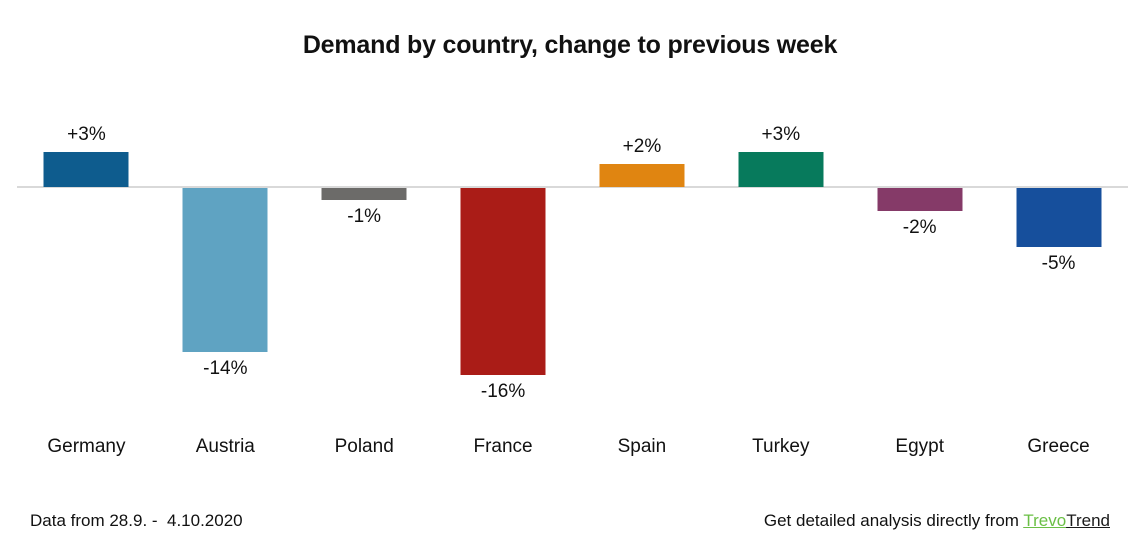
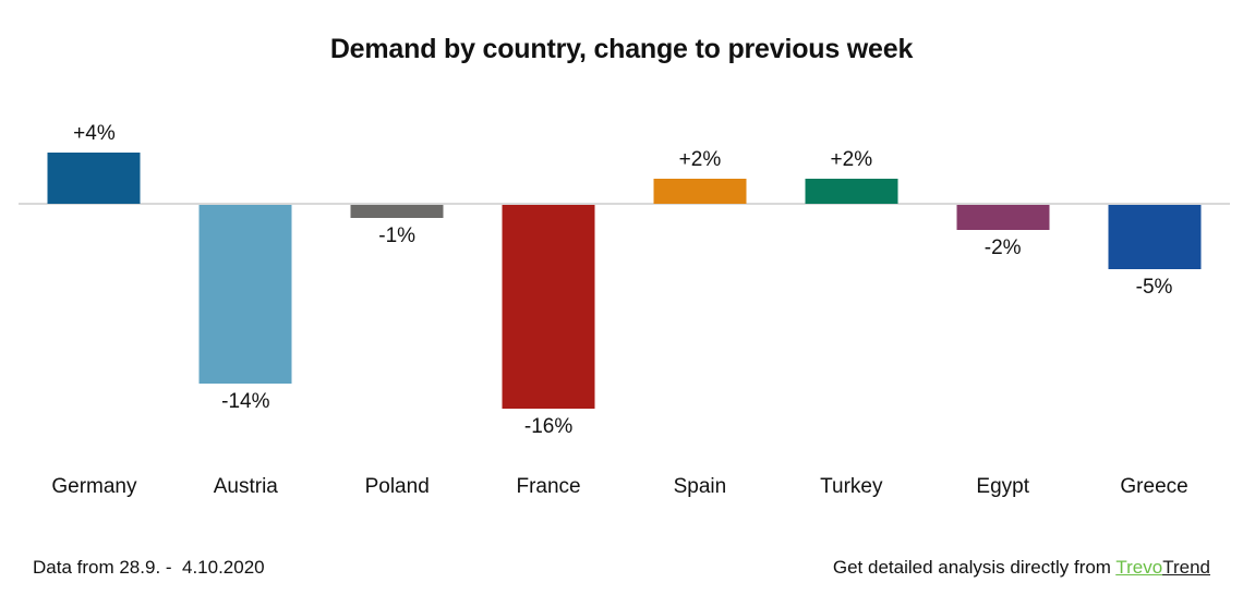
Germany: +3% -> +4%
Turkey: +3% -> +2%
